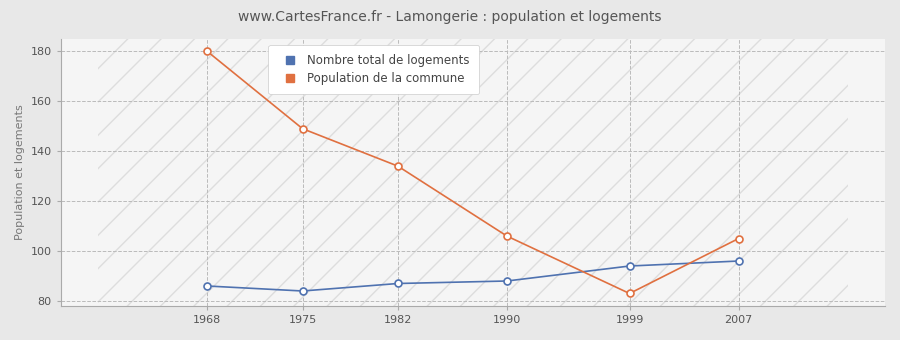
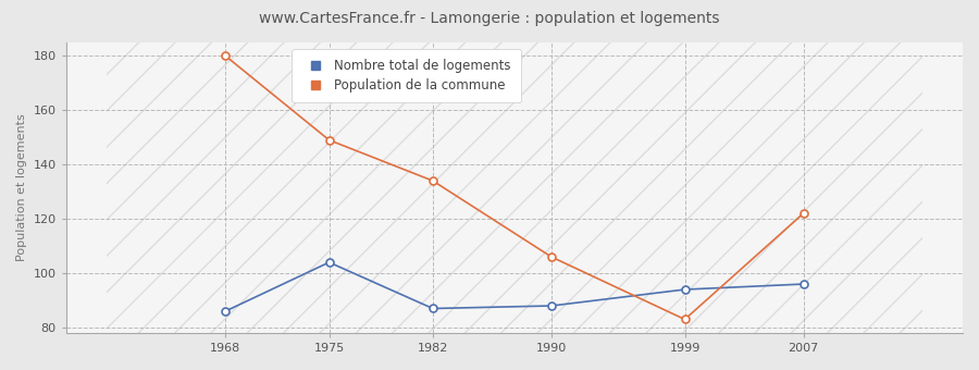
Nombre total de logements/1975: 84 -> 104
Population de la commune/2007: 105 -> 122
